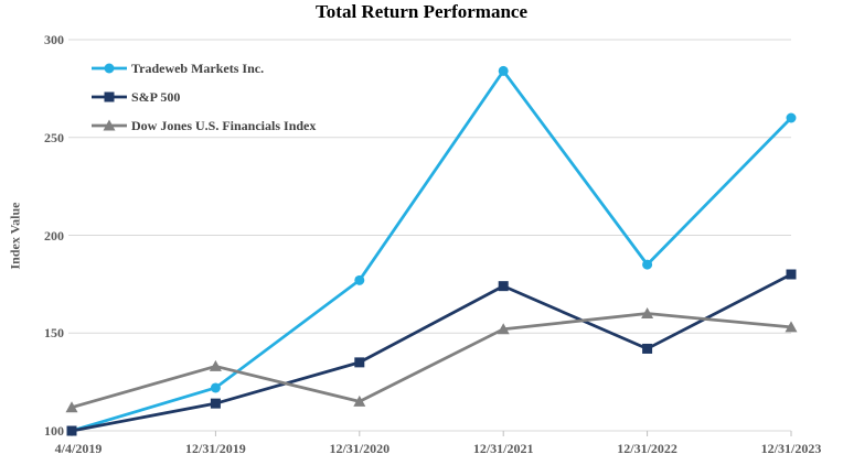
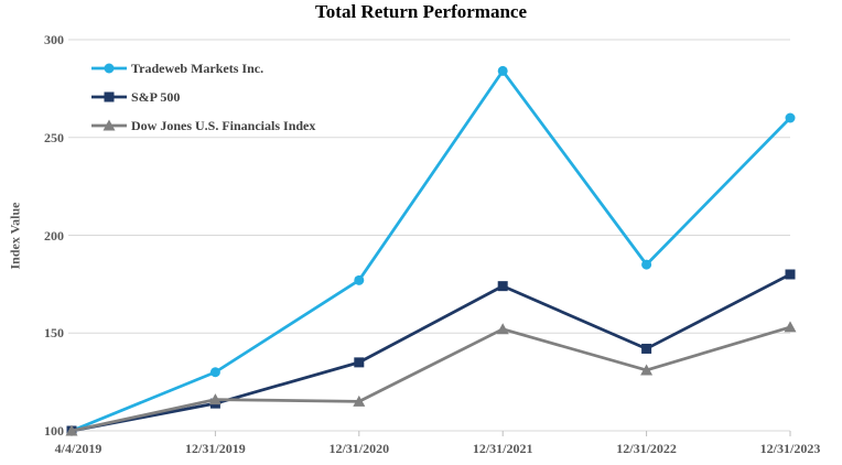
Dow Jones U.S. Financials Index/4/4/2019: 112 -> 100
Tradeweb Markets Inc./12/31/2019: 122 -> 130
Dow Jones U.S. Financials Index/12/31/2019: 133 -> 116
Dow Jones U.S. Financials Index/12/31/2022: 160 -> 131
